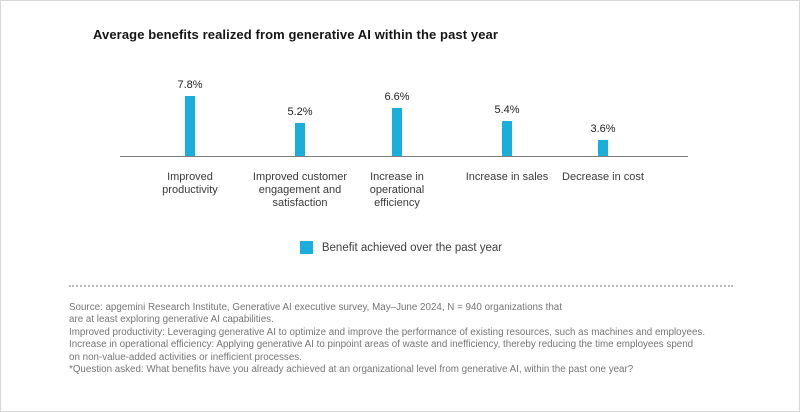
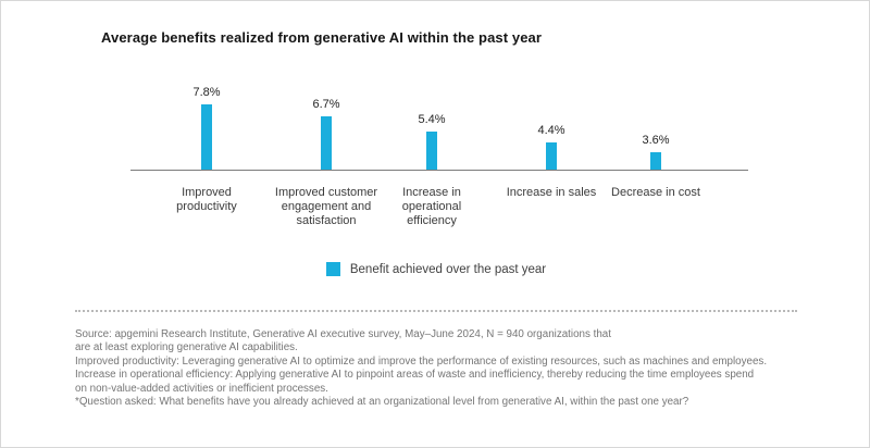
Improved customer engagement and satisfaction: 5.2% -> 6.7%
Increase in operational efficiency: 6.6% -> 5.4%
Increase in sales: 5.4% -> 4.4%
